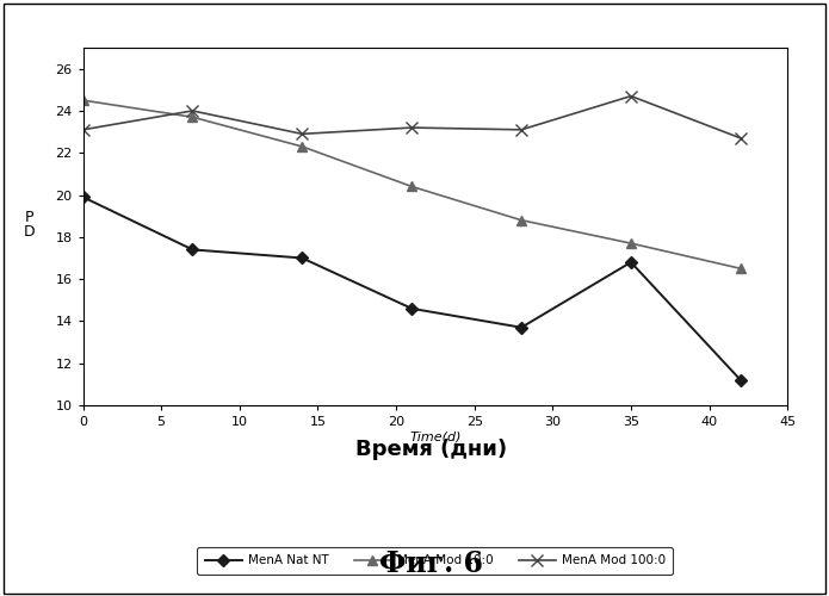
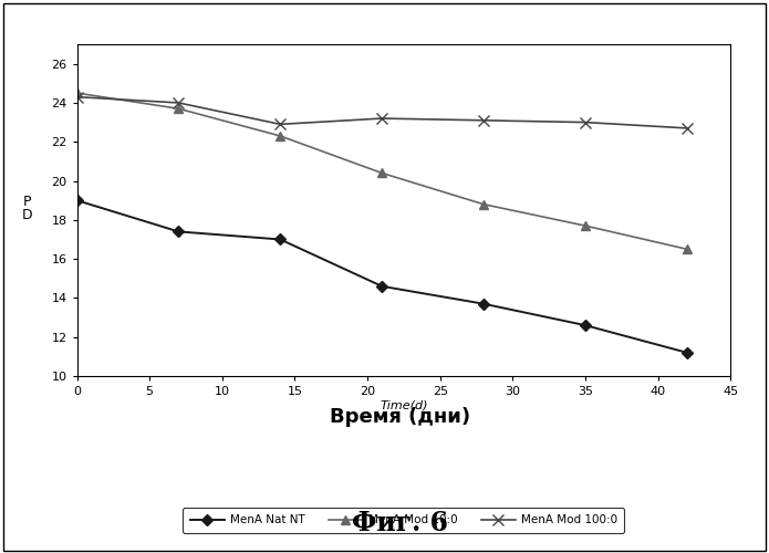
MenA Nat NT/0: 19.9 -> 19.0
MenA Mod 100:0/0: 23.1 -> 24.3
MenA Nat NT/35: 16.8 -> 12.6
MenA Mod 100:0/35: 24.7 -> 23.0
